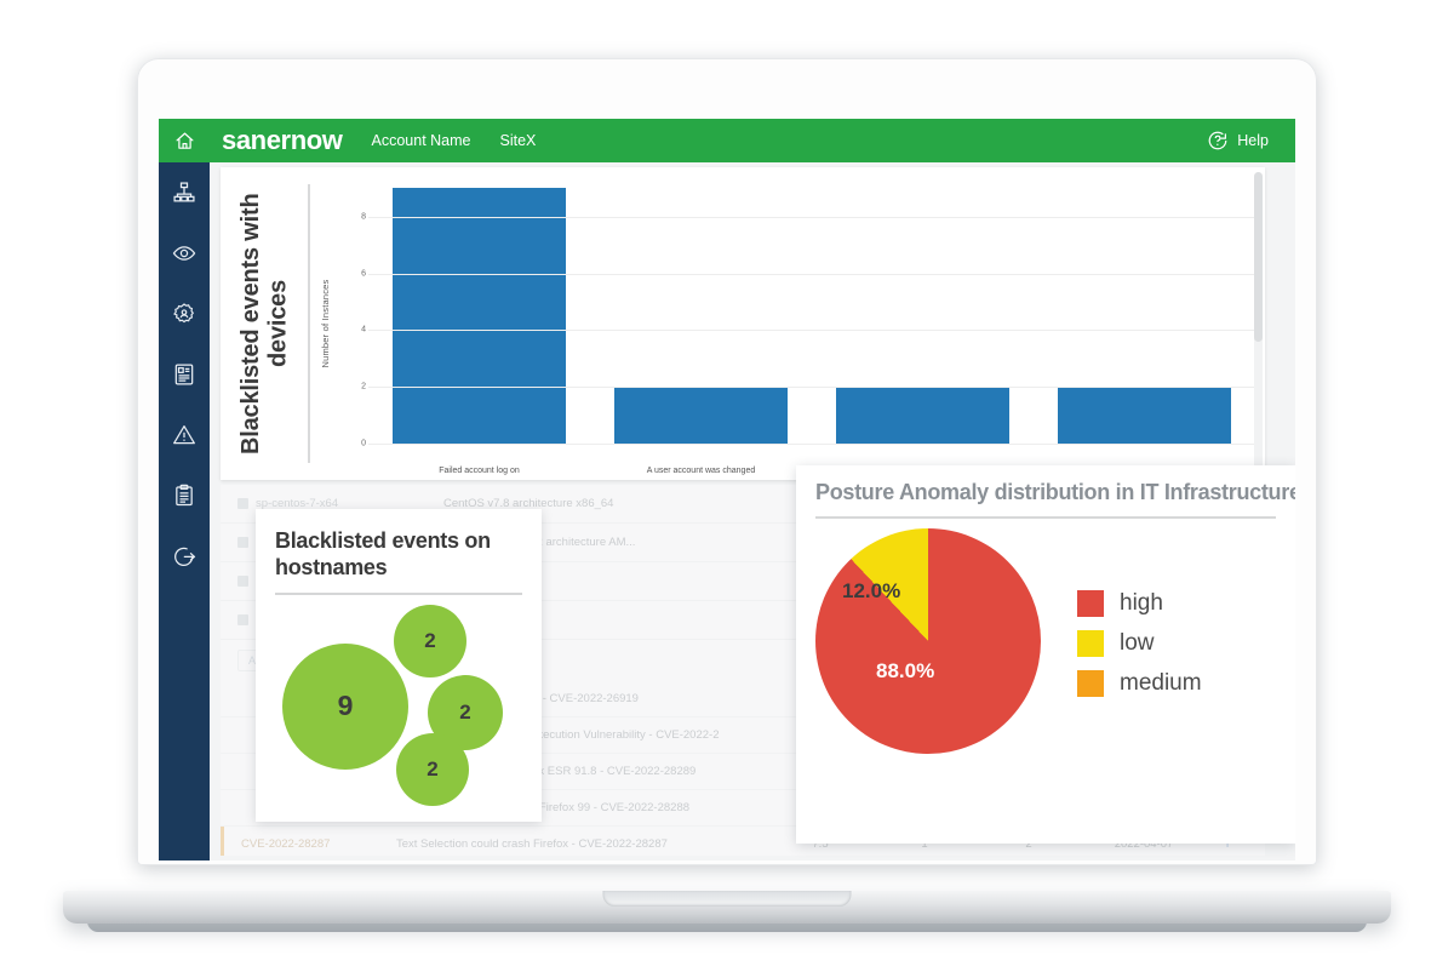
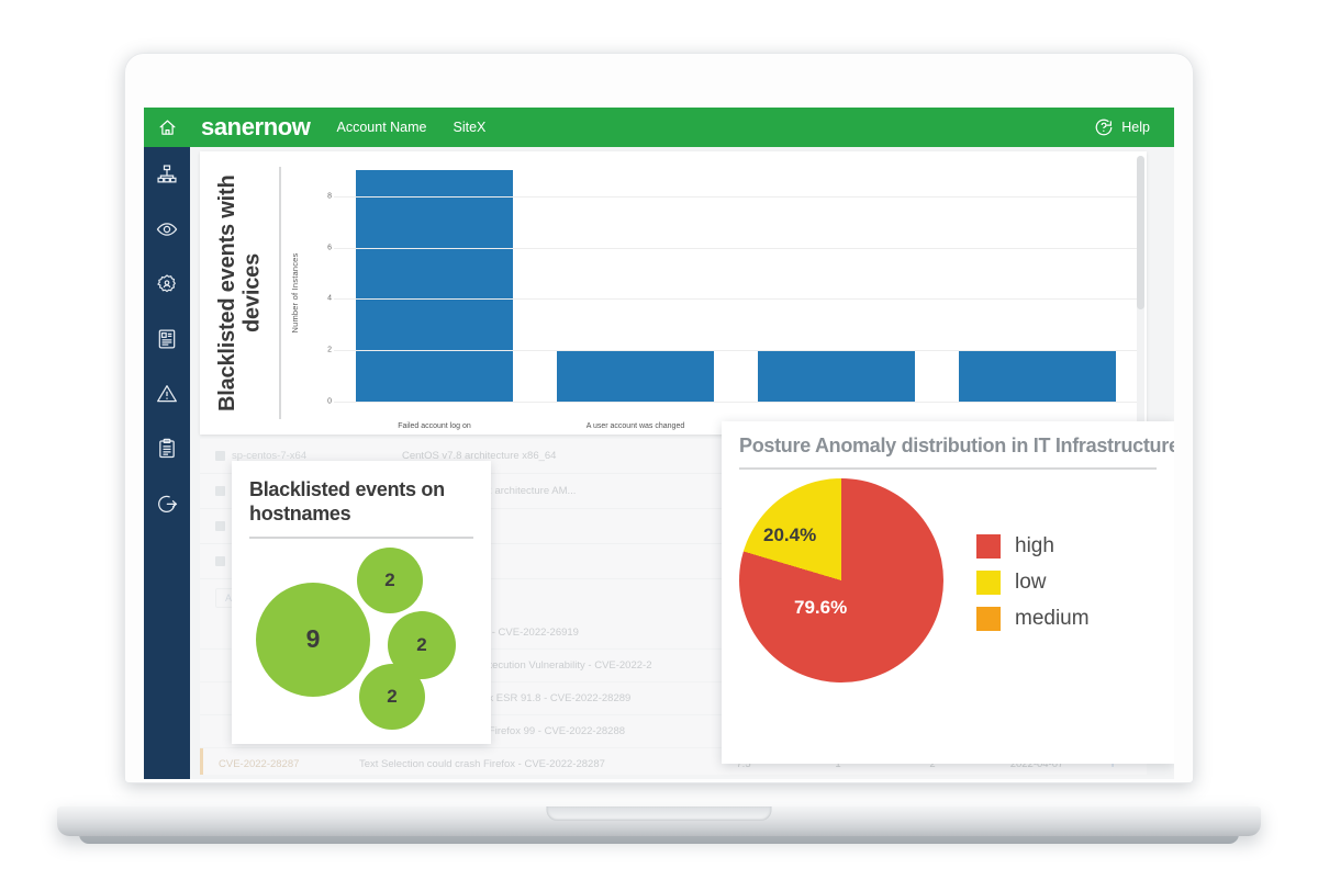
Posture Anomaly distribution in IT Infrastructure/high: 88.0% -> 79.6%
Posture Anomaly distribution in IT Infrastructure/low: 12.0% -> 20.4%
